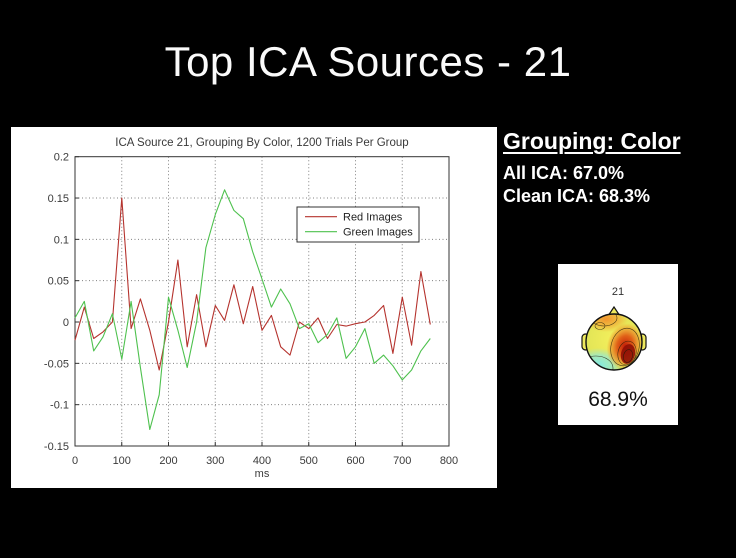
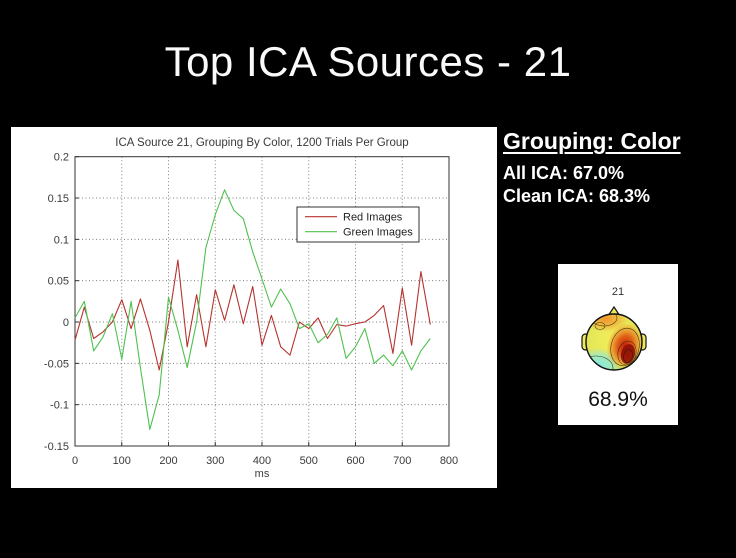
Red Images/100: 0.15 -> 0.03
Red Images/300: 0.02 -> 0.04
Red Images/400: -0.01 -> -0.03
Red Images/700: 0.03 -> 0.04
Green Images/700: -0.07 -> -0.04
